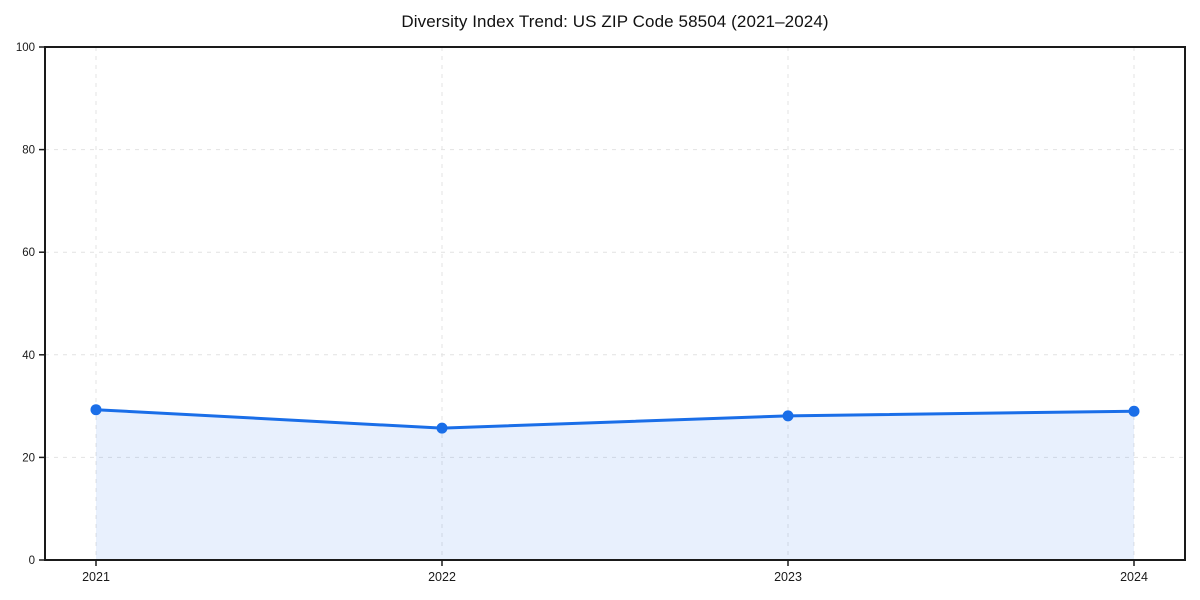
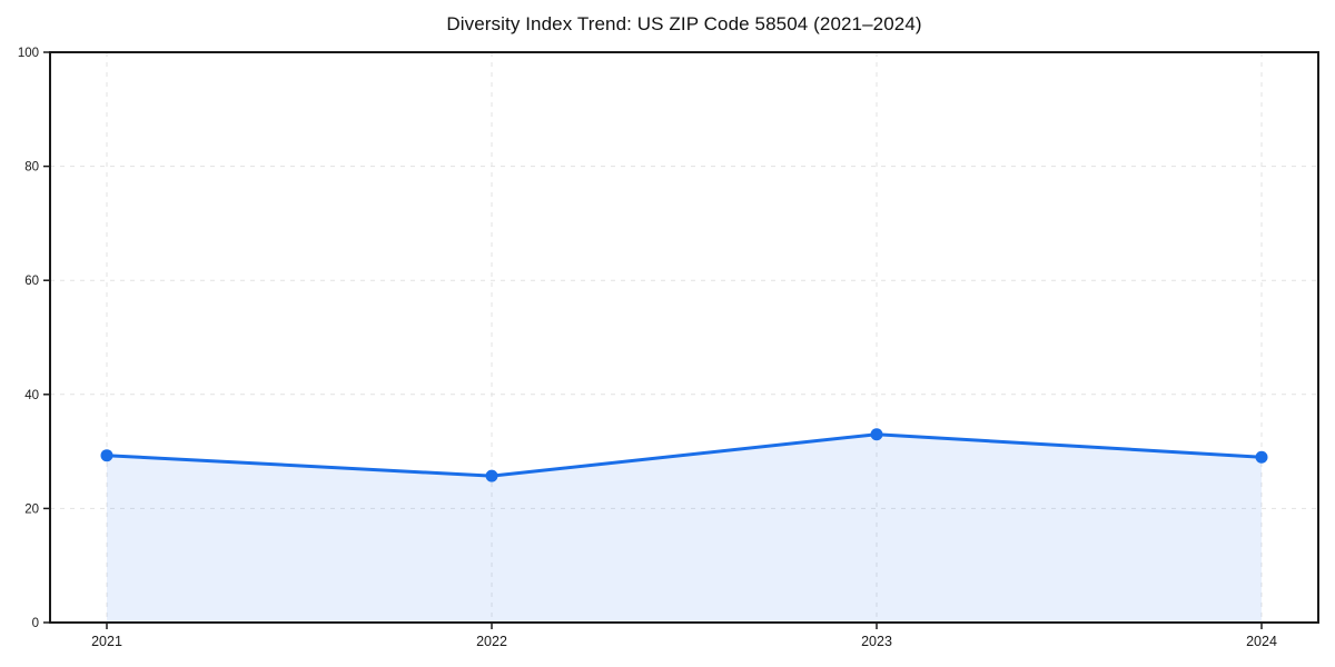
2023: 28 -> 33
